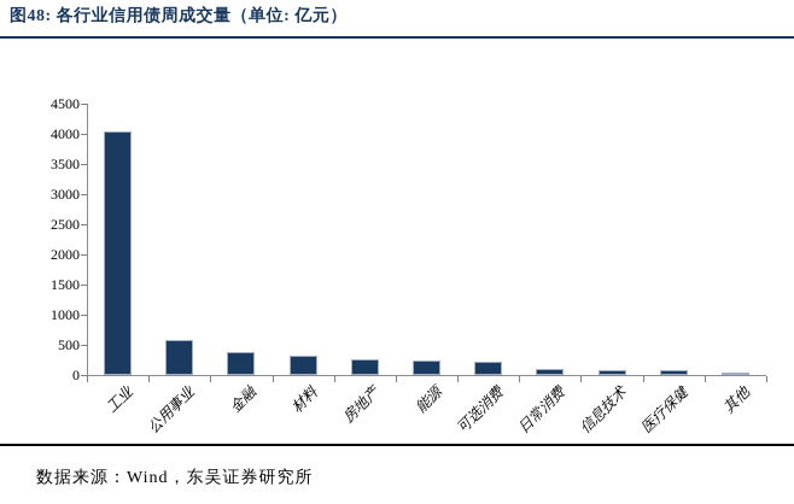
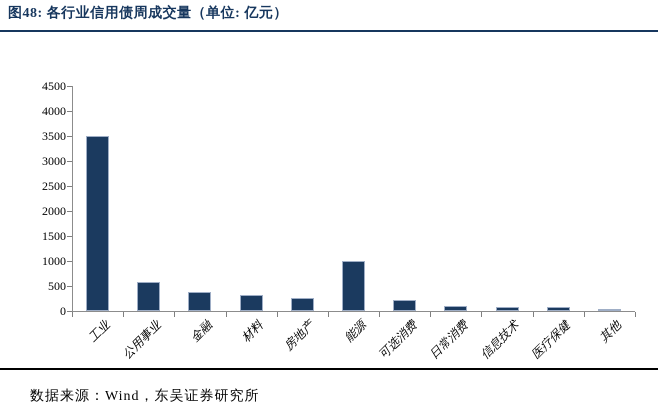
工业: 4000 -> 3500
能源: 200 -> 1000
